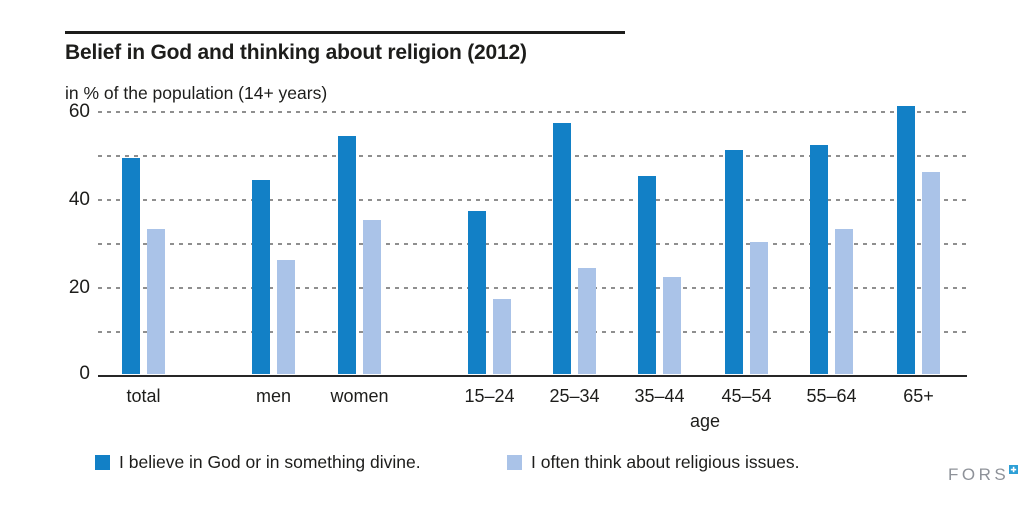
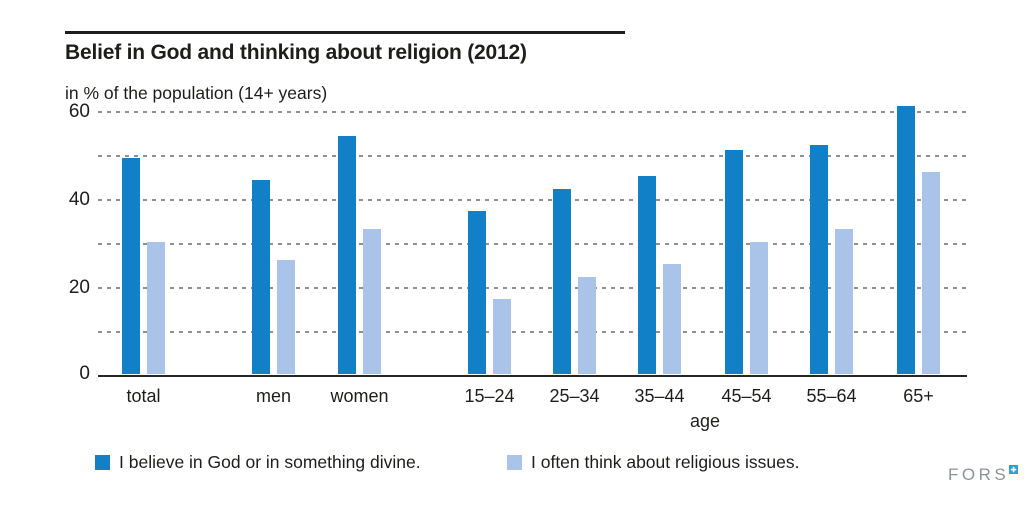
I often think about religious issues./total: 33 -> 30
I often think about religious issues./women: 35 -> 33
I believe in God or in something divine./25–34: 57 -> 42
I often think about religious issues./25–34: 24 -> 22
I often think about religious issues./35–44: 22 -> 25
